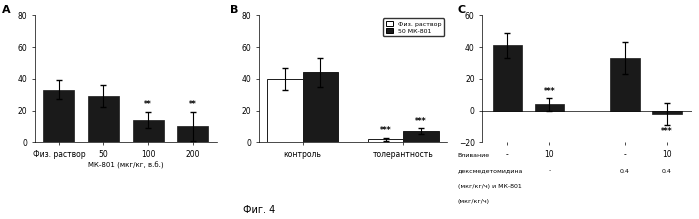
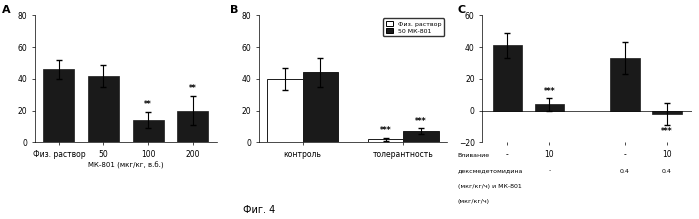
Физ. раствор: 33 -> 46
50: 29 -> 42
200: 10 -> 20
